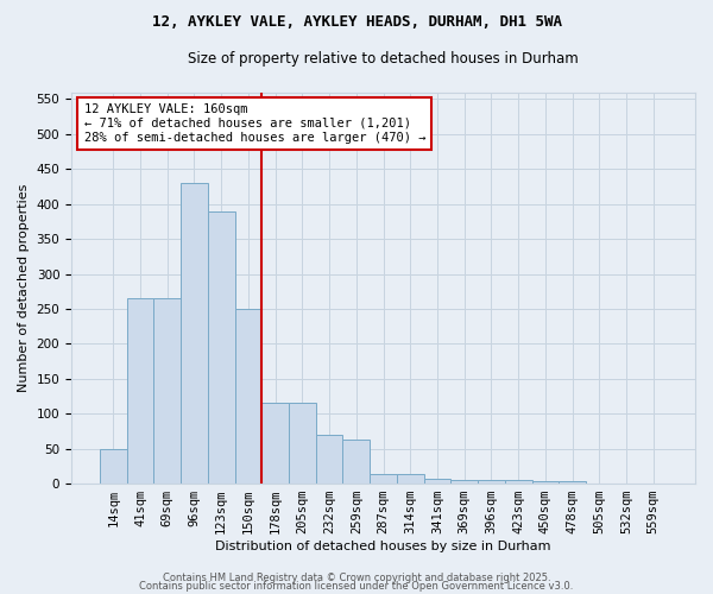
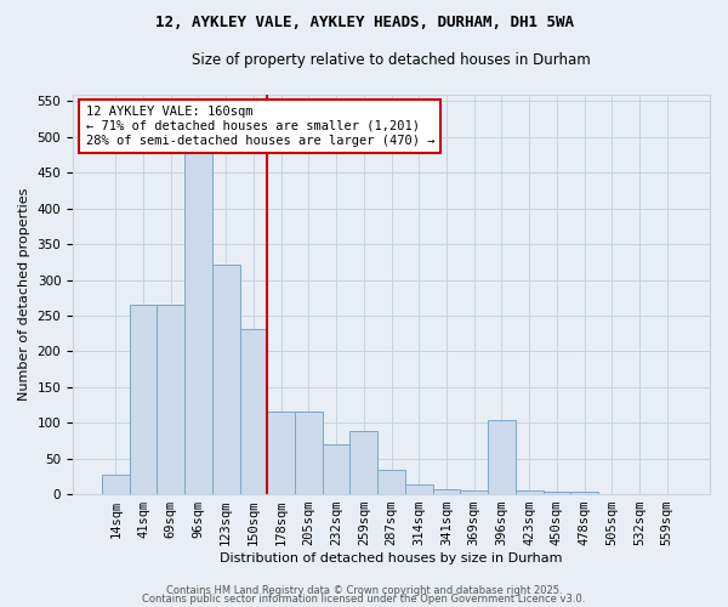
14sqm: 50 -> 28
96sqm: 430 -> 478
123sqm: 390 -> 322
150sqm: 250 -> 232
259sqm: 63 -> 88
287sqm: 13 -> 34
396sqm: 5 -> 104
